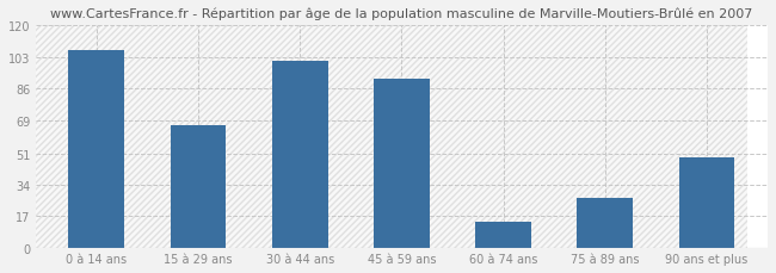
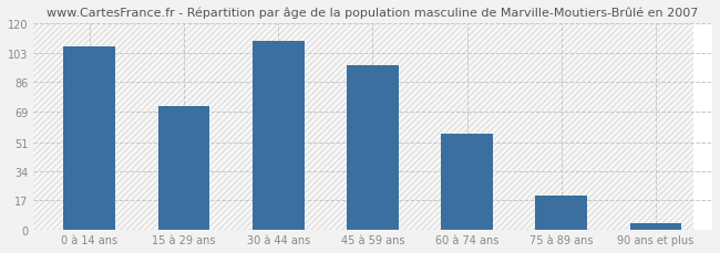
15 à 29 ans: 66 -> 72
30 à 44 ans: 101 -> 110
45 à 59 ans: 91 -> 96
60 à 74 ans: 14 -> 56
75 à 89 ans: 27 -> 20
90 ans et plus: 49 -> 4
